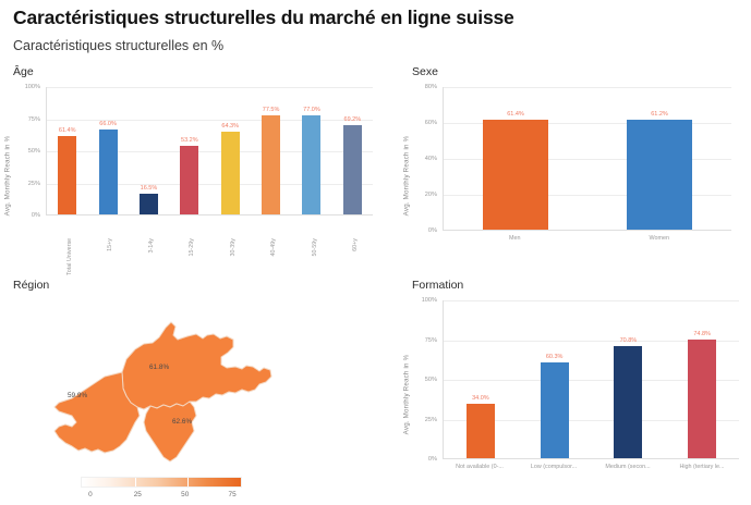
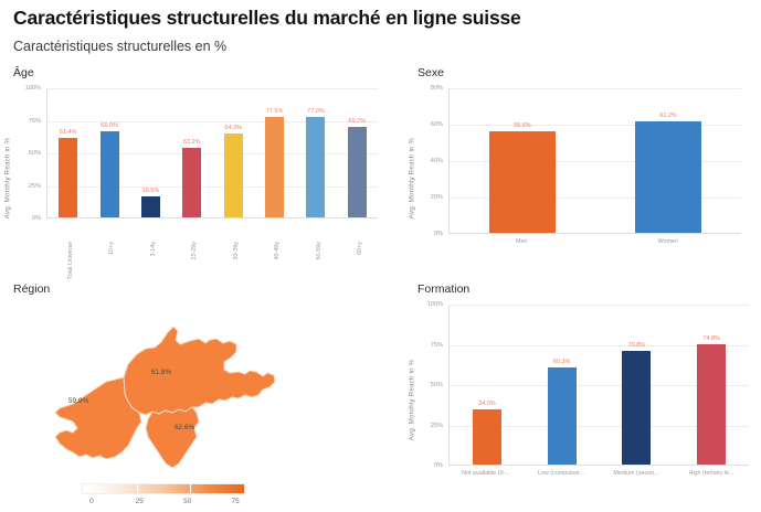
Sexe/Men: 61.4% -> 55.6%
